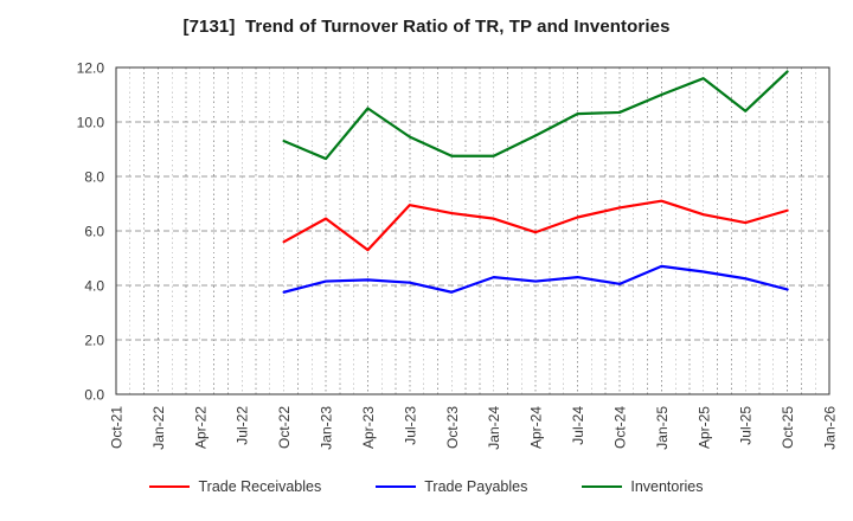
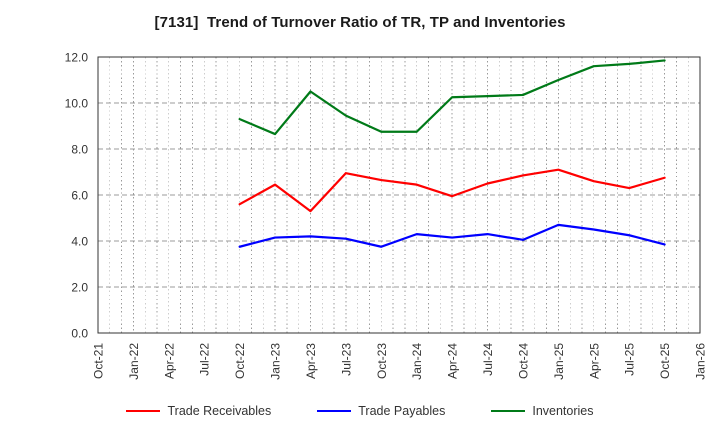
Inventories/Apr-24: 9.5 -> 10.2
Inventories/Jul-25: 10.4 -> 11.7
